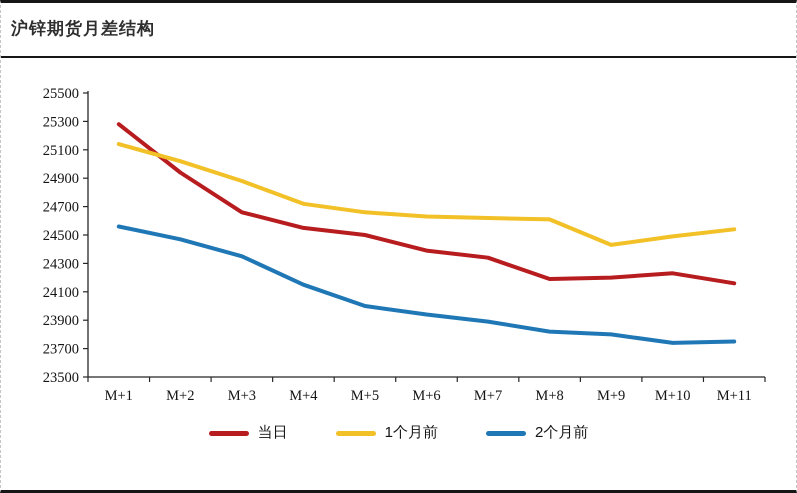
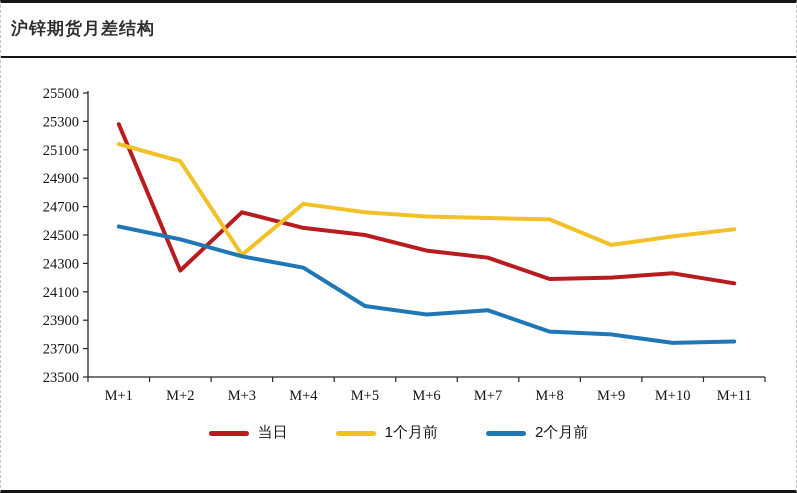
当日/M+2: 24940 -> 24250
1个月前/M+3: 24880 -> 24360
2个月前/M+4: 24150 -> 24270
2个月前/M+7: 23890 -> 23970
